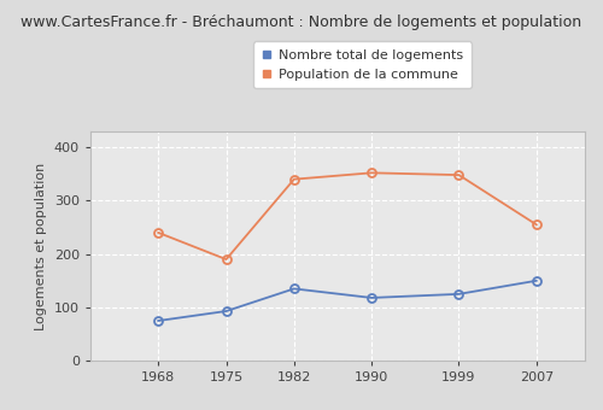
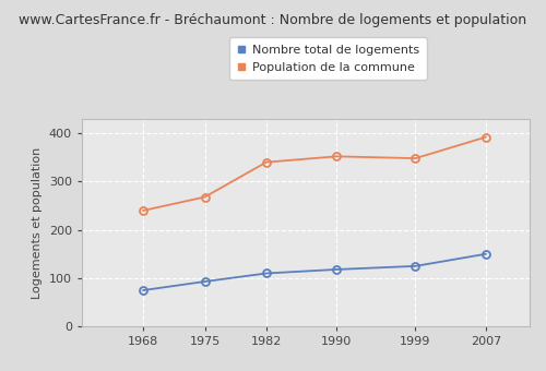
Population de la commune/1975: 190 -> 268
Nombre total de logements/1982: 135 -> 110
Population de la commune/2007: 255 -> 392
